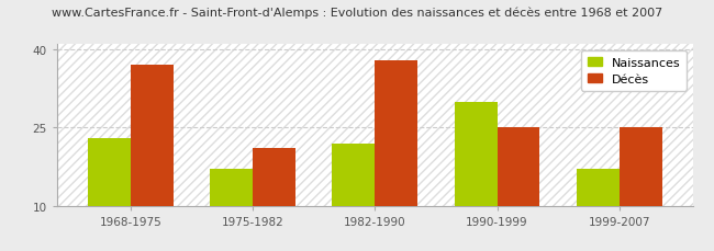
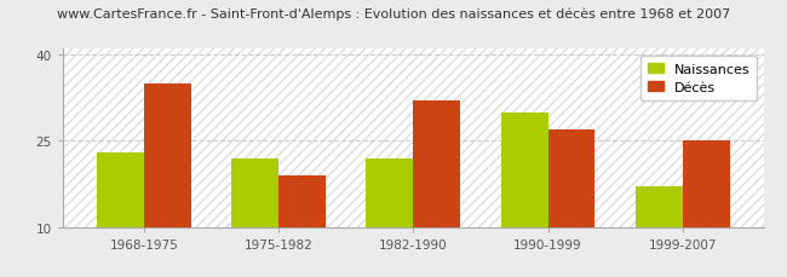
Décès/1968-1975: 37 -> 35
Naissances/1975-1982: 17 -> 22
Décès/1975-1982: 21 -> 19
Décès/1982-1990: 38 -> 32
Décès/1990-1999: 25 -> 27
